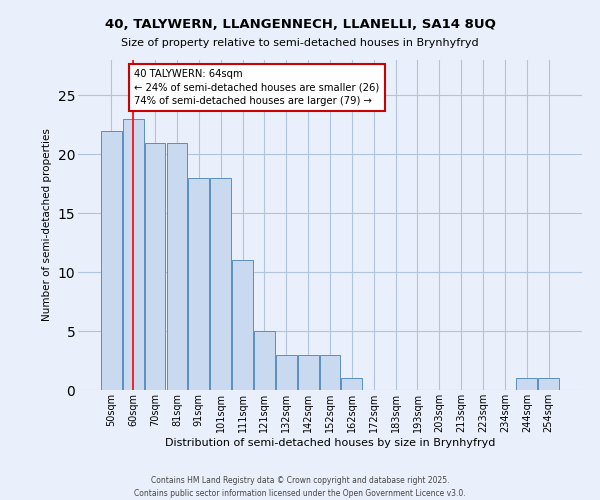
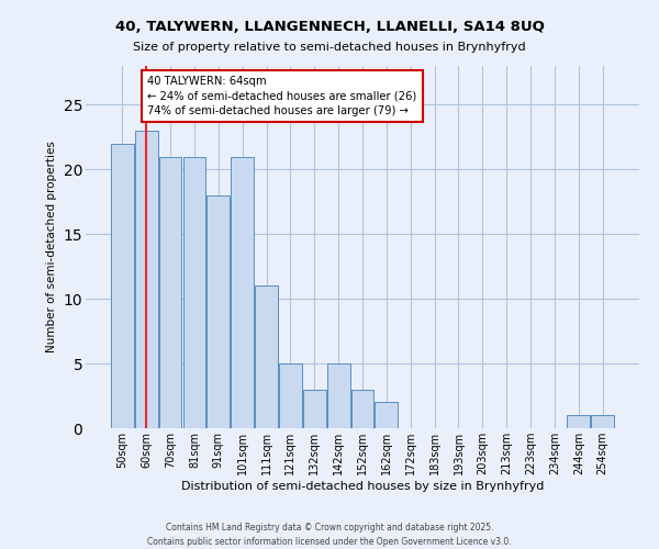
101sqm: 18 -> 21
142sqm: 3 -> 5
162sqm: 1 -> 2
